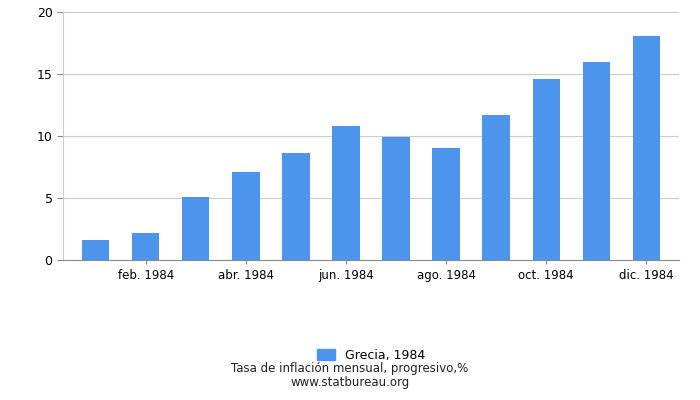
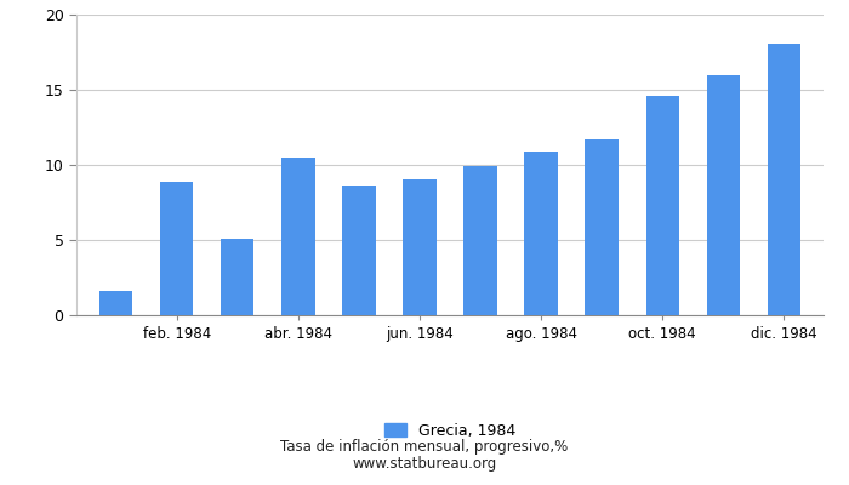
feb. 1984: 2.2 -> 8.9
abr. 1984: 7.1 -> 10.5
jun. 1984: 10.8 -> 9.0
ago. 1984: 9.0 -> 10.9
